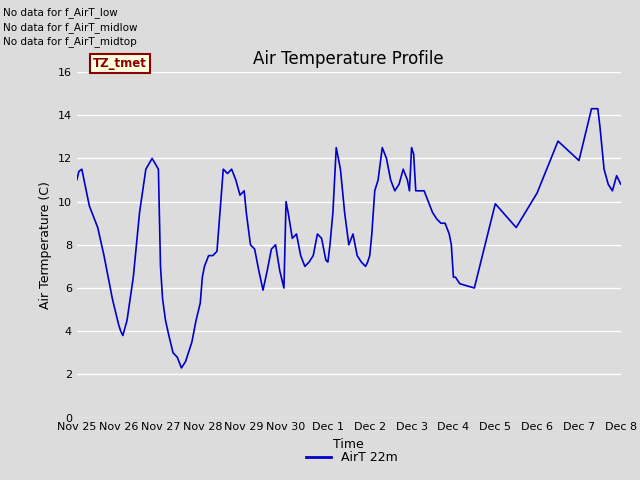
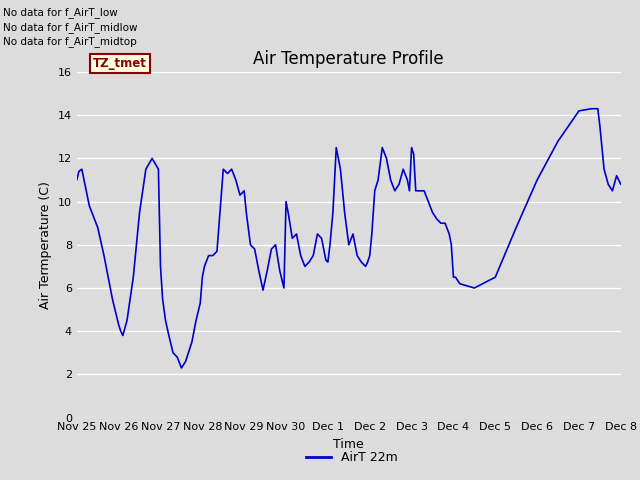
Dec 5: 9.9 -> 6.5
Dec 6: 10.4 -> 11.0
Dec 7: 11.9 -> 14.2
